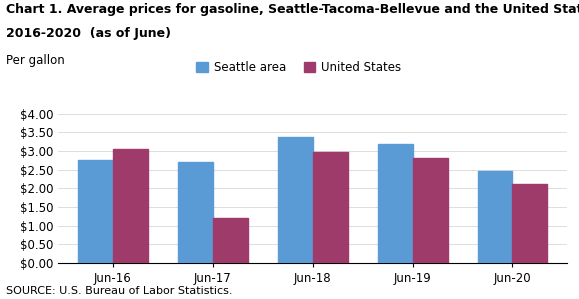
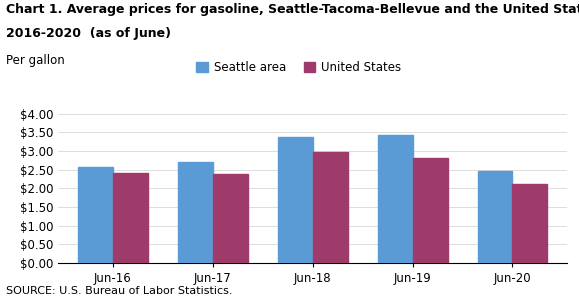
Seattle area/Jun-16: $2.75 -> $2.57
United States/Jun-16: $3.05 -> $2.42
United States/Jun-17: $1.20 -> $2.39
Seattle area/Jun-19: $3.20 -> $3.43
